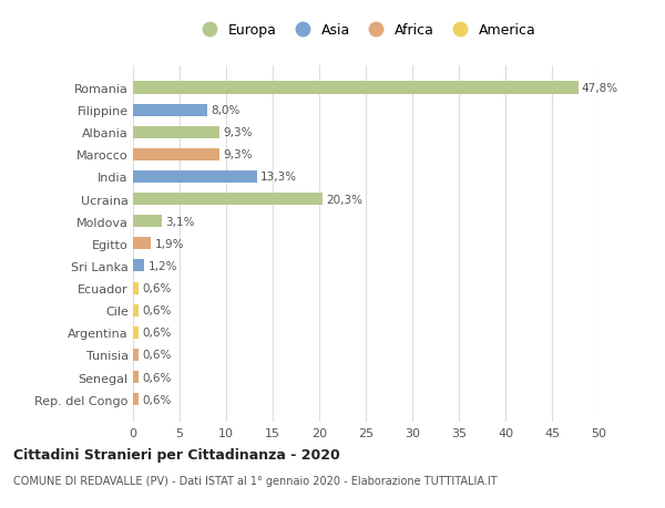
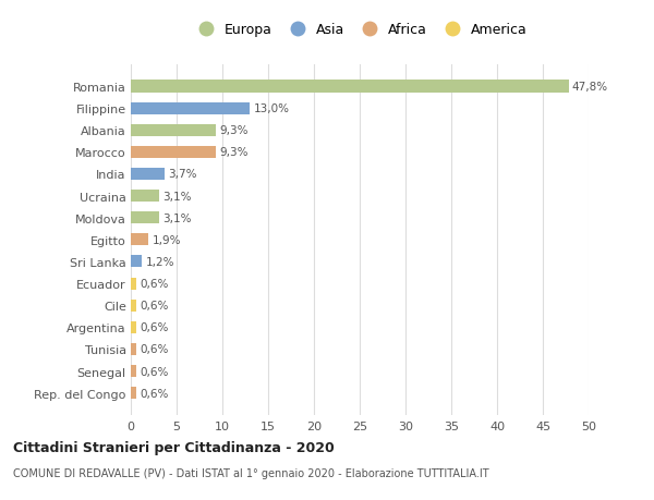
Filippine: 8,0% -> 13,0%
India: 13,3% -> 3,7%
Ucraina: 20,3% -> 3,1%
